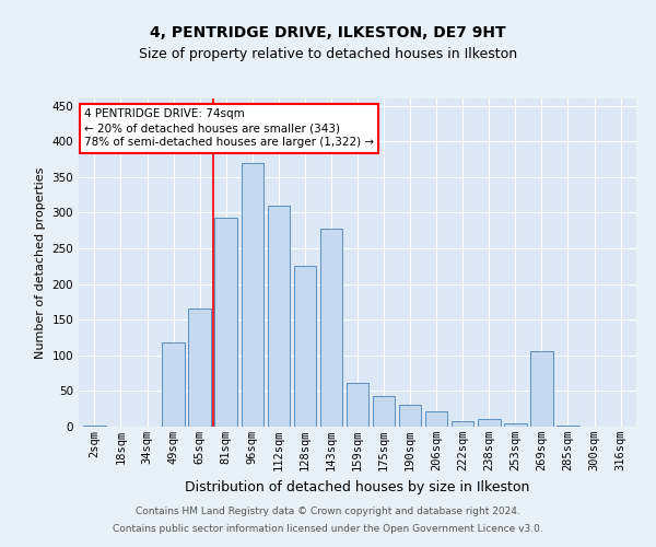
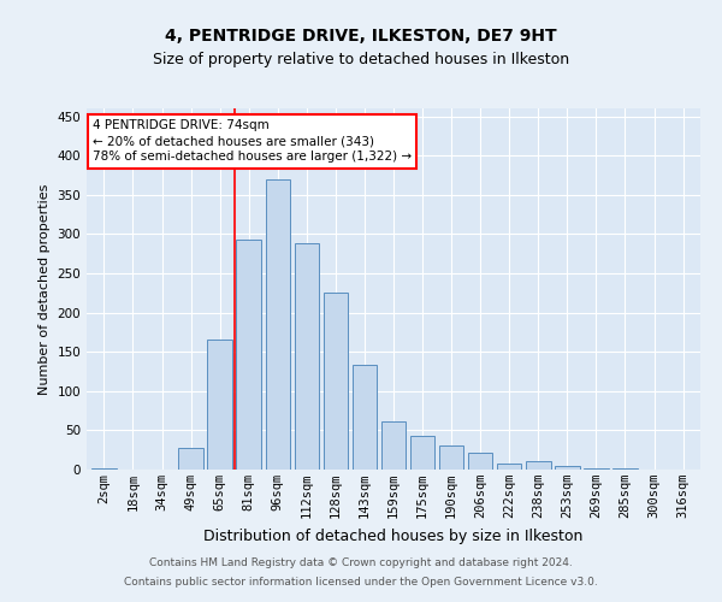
49sqm: 118 -> 28
112sqm: 310 -> 288
143sqm: 278 -> 133
269sqm: 106 -> 2
